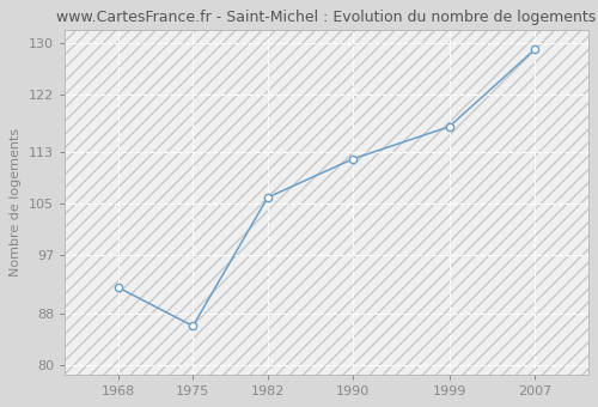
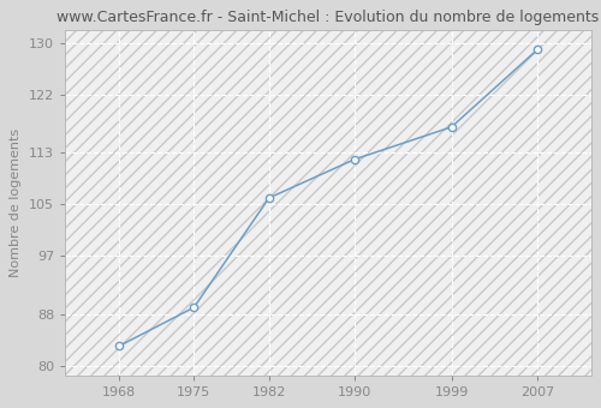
1968: 92 -> 83
1975: 86 -> 89
